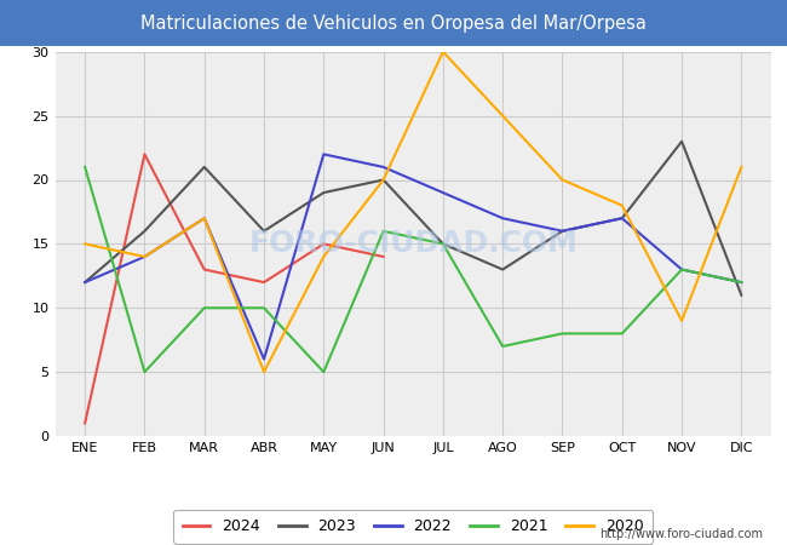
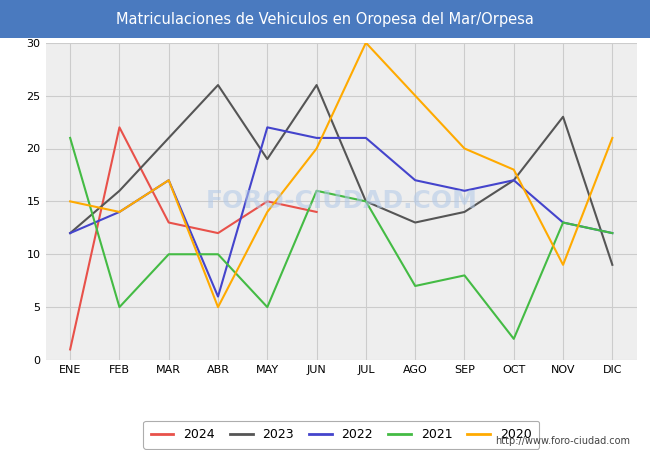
2023/ABR: 16 -> 26
2023/JUN: 20 -> 26
2022/JUL: 19 -> 21
2023/SEP: 16 -> 14
2021/OCT: 8 -> 2
2023/DIC: 11 -> 9
